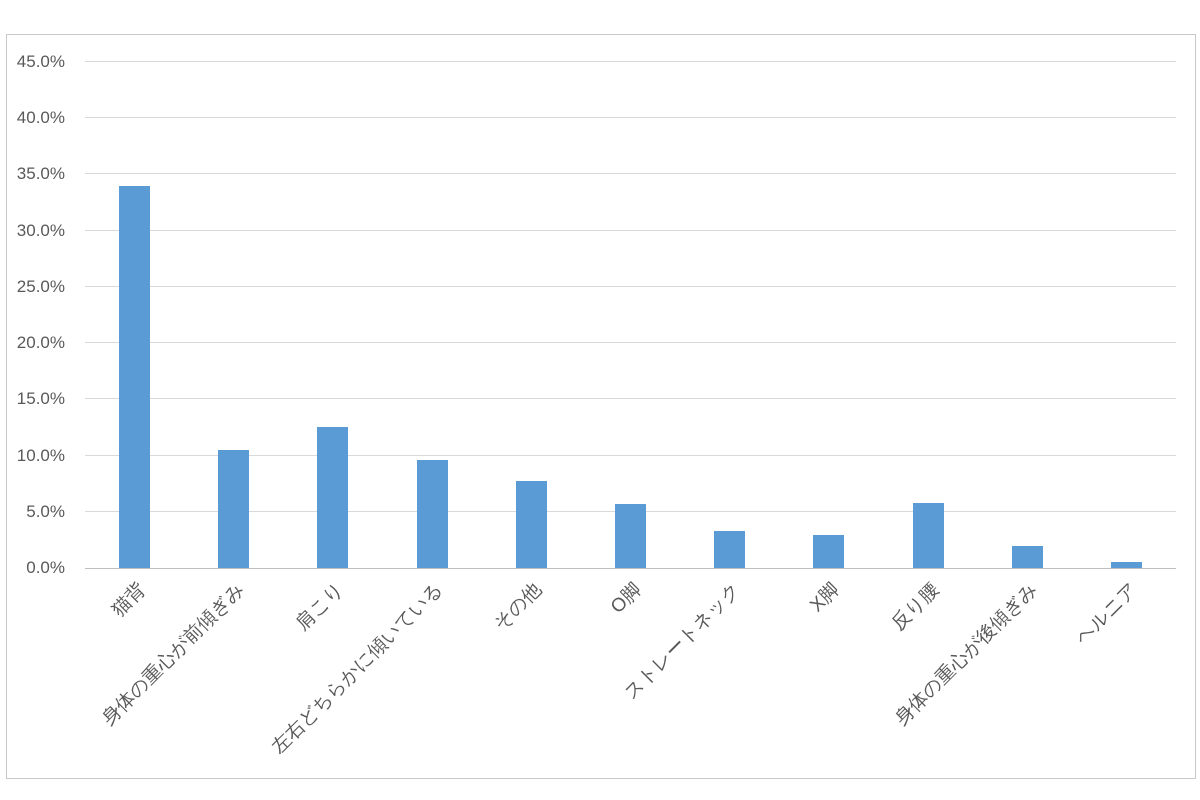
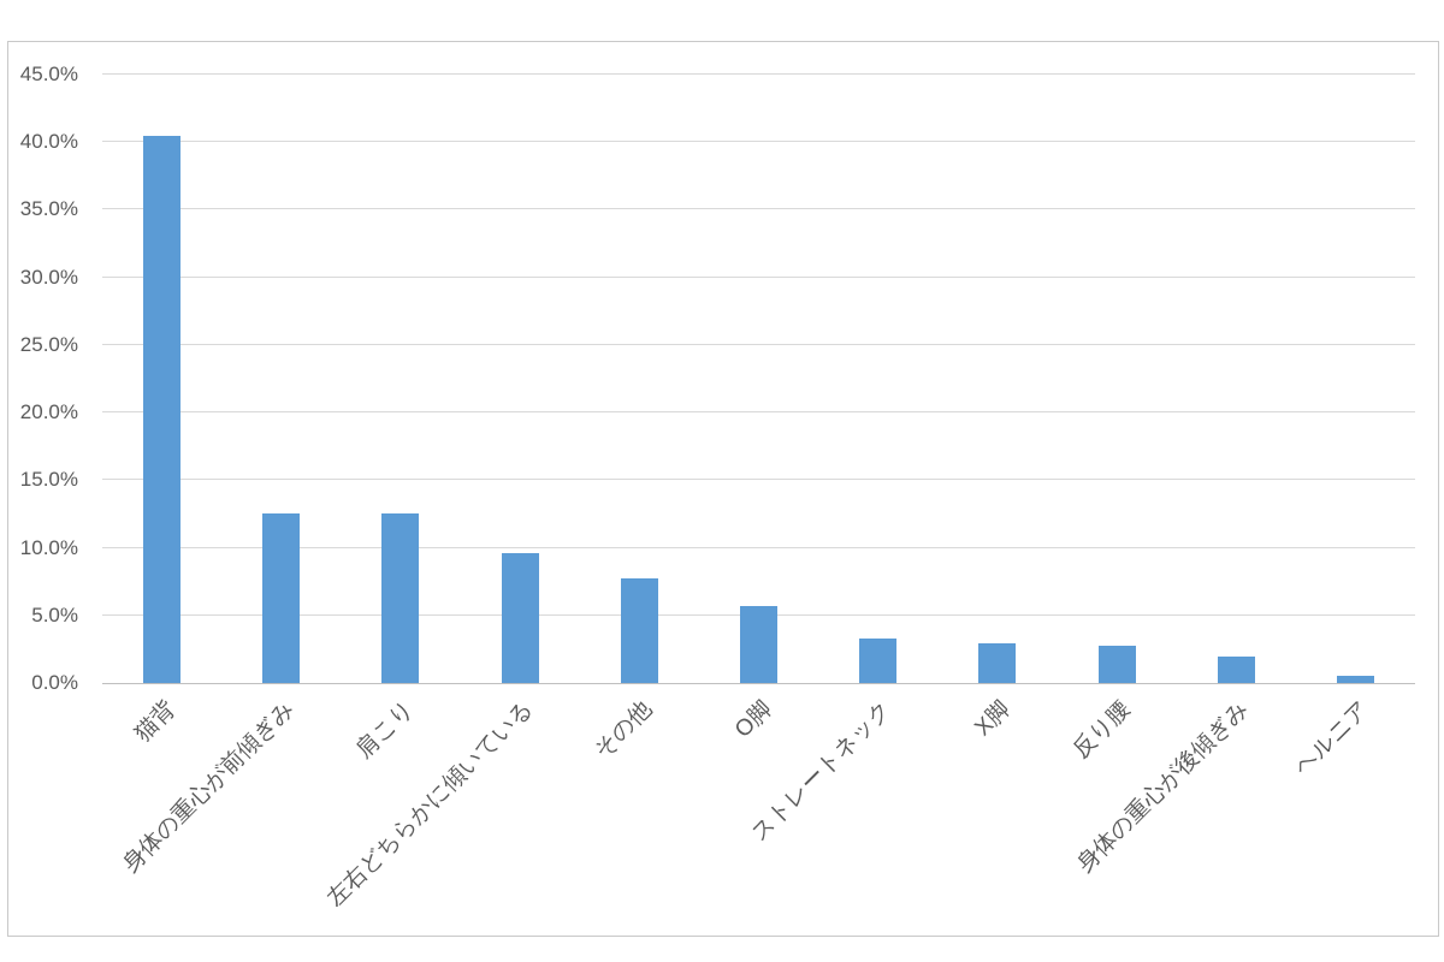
猫背: 34.0% -> 40.5%
身体の重心が前傾ぎみ: 10.5% -> 12.5%
反り腰: 5.8% -> 2.8%
